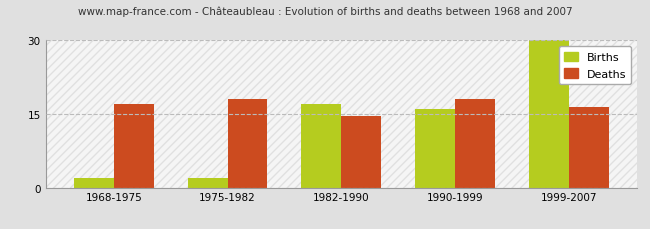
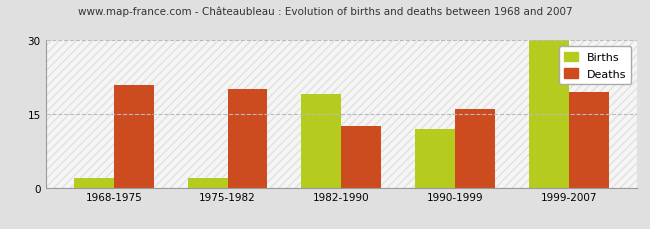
Deaths/1968-1975: 17.0 -> 21.0
Deaths/1975-1982: 18.0 -> 20.0
Births/1982-1990: 17 -> 19
Deaths/1982-1990: 14.5 -> 12.5
Births/1990-1999: 16 -> 12
Deaths/1990-1999: 18.0 -> 16.0
Deaths/1999-2007: 16.5 -> 19.5
